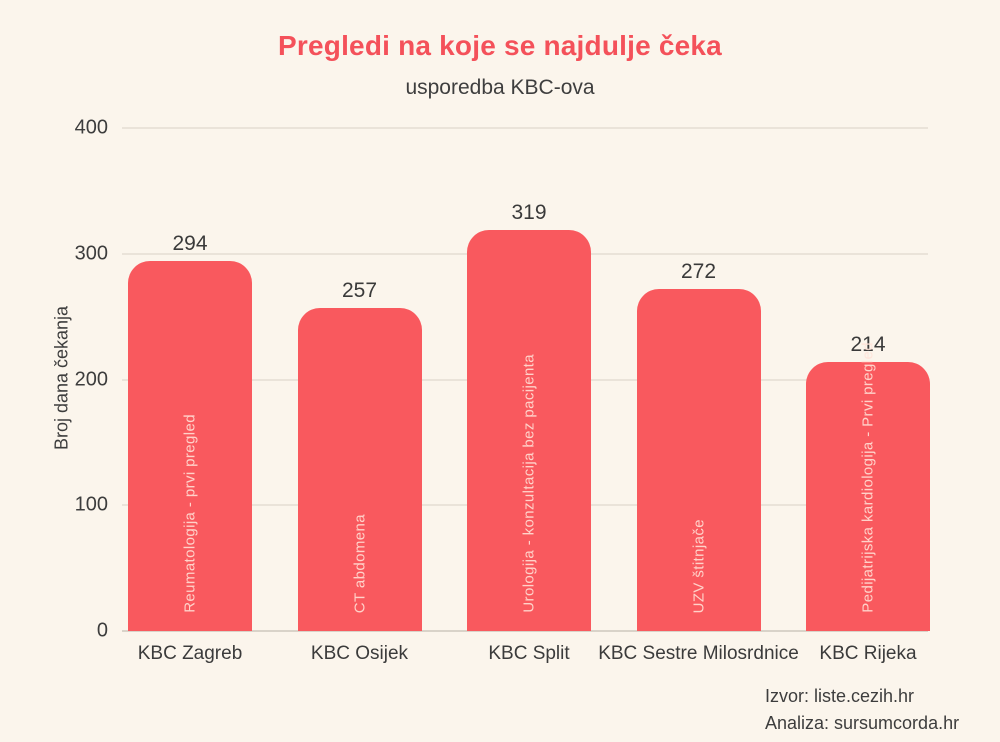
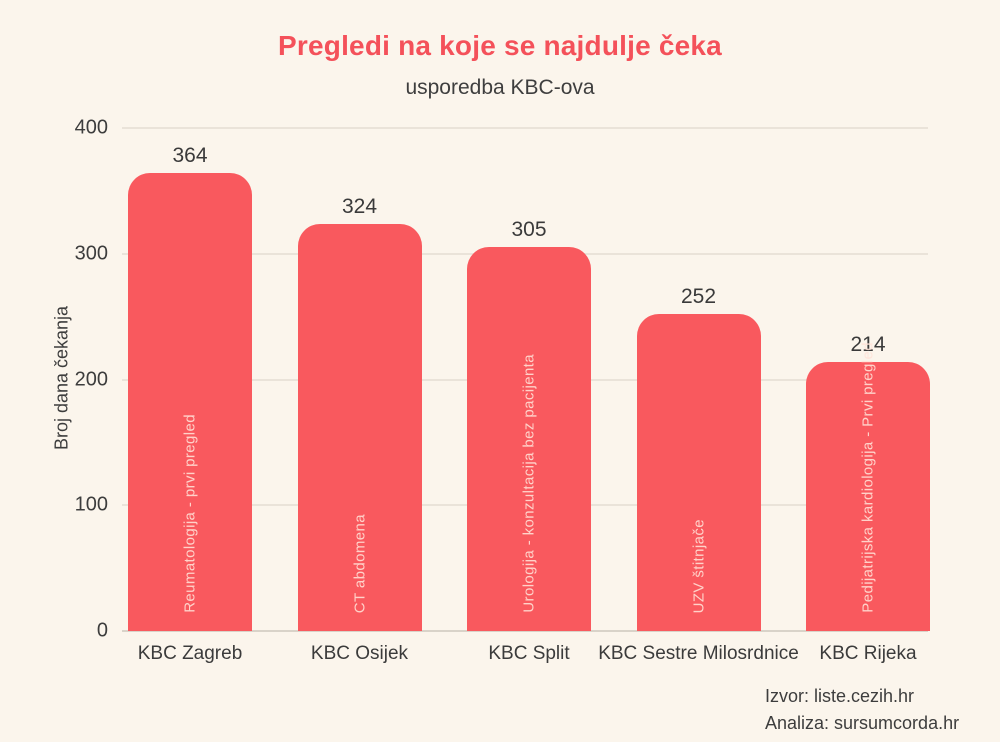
KBC Zagreb: 294 -> 364
KBC Osijek: 257 -> 324
KBC Split: 319 -> 305
KBC Sestre Milosrdnice: 272 -> 252
